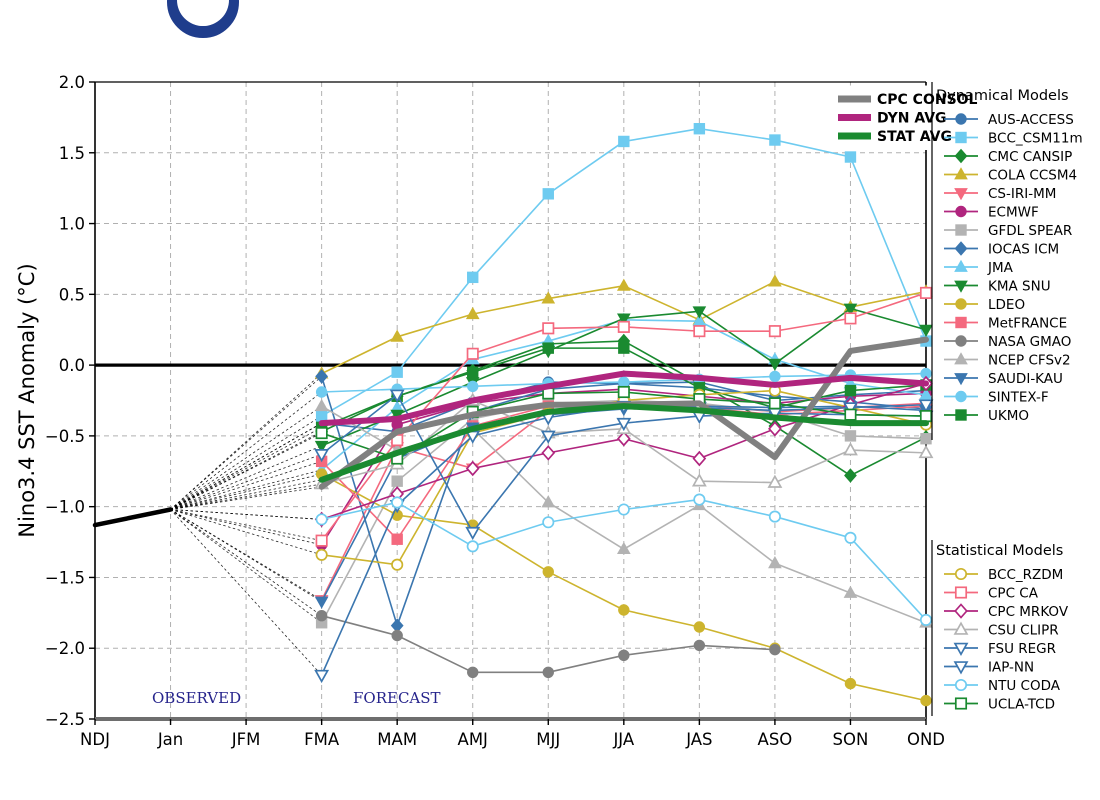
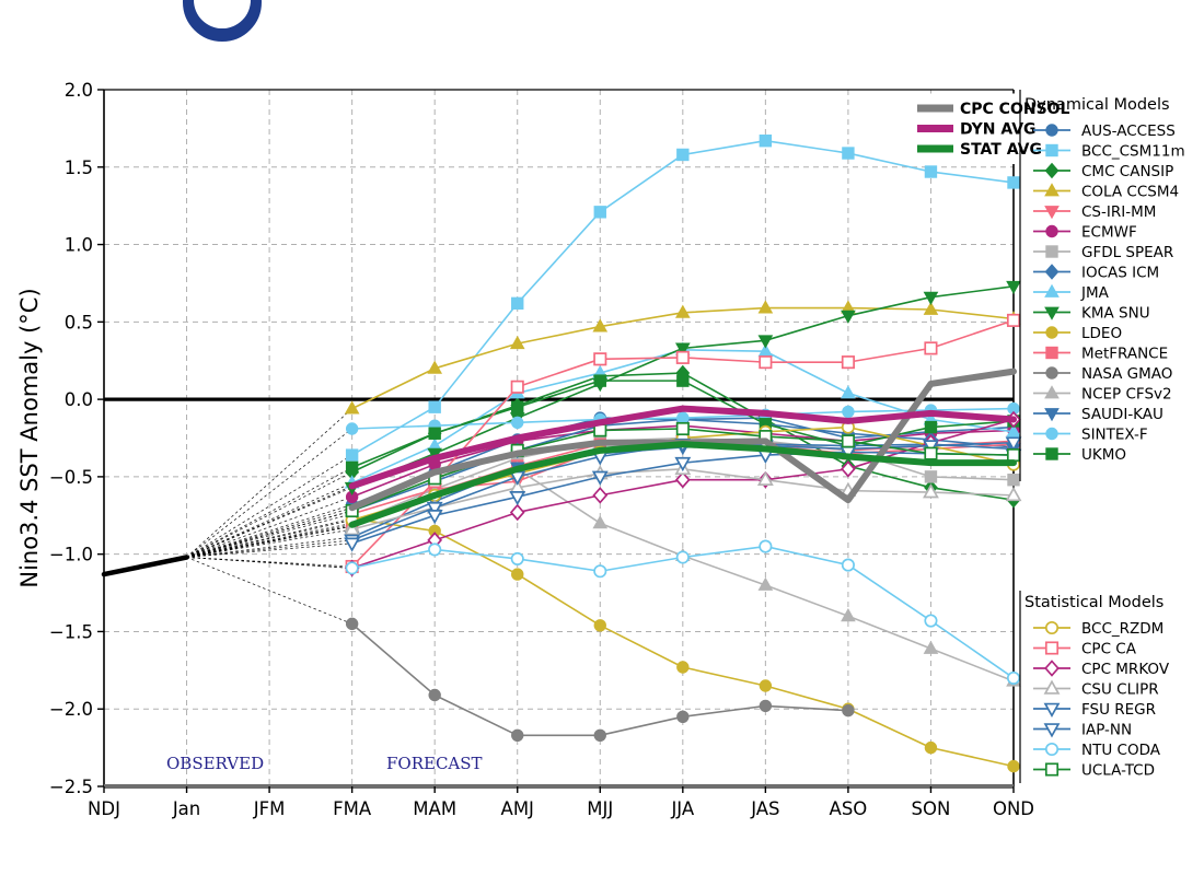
CPC CONSOL/FMA: -0.86 -> -0.70
DYN AVG/FMA: -0.41 -> -0.56
AUS-ACCESS/FMA: -0.41 -> -0.68
CS-IRI-MM/FMA: -1.66 -> -0.74
ECMWF/FMA: -1.27 -> -0.63
GFDL SPEAR/FMA: -1.82 -> -0.80
IOCAS ICM/FMA: -0.08 -> -0.72
JMA/FMA: -0.74 -> -0.54
MetFRANCE/FMA: -0.68 -> -0.82
NASA GMAO/FMA: -1.77 -> -1.45
NCEP CFSv2/FMA: -0.29 -> -0.82
SAUDI-KAU/FMA: -1.67 -> -0.89
BCC_RZDM/FMA: -1.34 -> -0.78
CPC CA/FMA: -1.24 -> -1.08
FSU REGR/FMA: -2.19 -> -0.91
IAP-NN/FMA: -0.63 -> -0.93
UCLA-TCD/FMA: -0.48 -> -0.72
GFDL SPEAR/MAM: -0.82 -> -0.58
IOCAS ICM/MAM: -1.84 -> -0.53
LDEO/MAM: -1.06 -> -0.85
MetFRANCE/MAM: -1.23 -> -0.60
BCC_RZDM/MAM: -1.41 -> -0.62
FSU REGR/MAM: -0.99 -> -0.70
IAP-NN/MAM: -0.21 -> -0.75
UCLA-TCD/MAM: -0.66 -> -0.51
CS-IRI-MM/AMJ: -0.73 -> -0.53
CSU CLIPR/AMJ: -0.25 -> -0.57
IAP-NN/AMJ: -1.18 -> -0.63
NTU CODA/AMJ: -1.28 -> -1.03
NCEP CFSv2/MJJ: -0.97 -> -0.80
NCEP CFSv2/JJA: -1.30 -> -1.01
COLA CCSM4/JAS: 0.32 -> 0.59
NCEP CFSv2/JAS: -0.99 -> -1.20
CPC MRKOV/JAS: -0.66 -> -0.52
CSU CLIPR/JAS: -0.82 -> -0.52
KMA SNU/ASO: 0.01 -> 0.54
CSU CLIPR/ASO: -0.83 -> -0.59
CMC CANSIP/SON: -0.78 -> -0.57
COLA CCSM4/SON: 0.41 -> 0.58
KMA SNU/SON: 0.40 -> 0.66
NTU CODA/SON: -1.22 -> -1.43
BCC_CSM11m/OND: 0.17 -> 1.40
CMC CANSIP/OND: -0.51 -> -0.65
KMA SNU/OND: 0.25 -> 0.73
